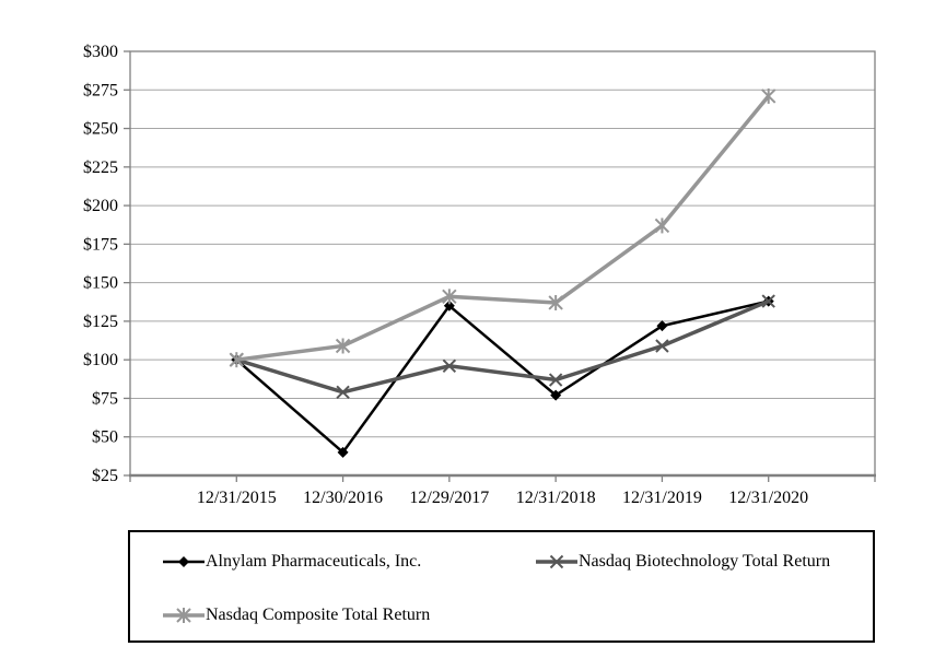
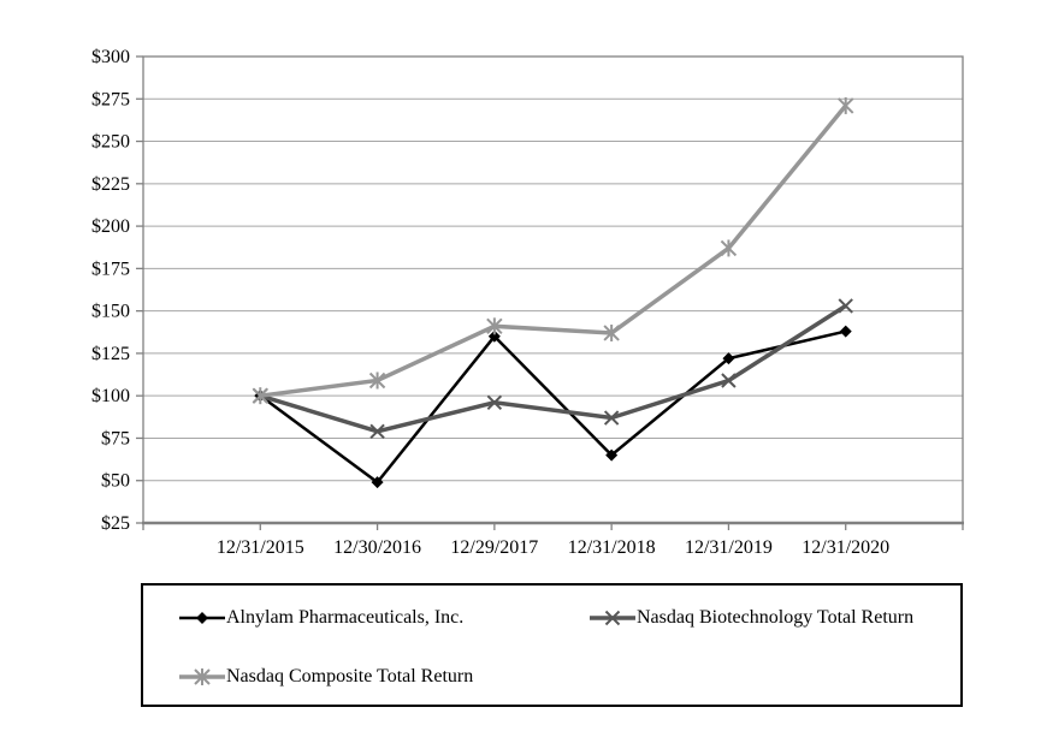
Alnylam Pharmaceuticals, Inc./12/30/2016: $40 -> $49
Alnylam Pharmaceuticals, Inc./12/31/2018: $77 -> $65
Nasdaq Biotechnology Total Return/12/31/2020: $138 -> $153
